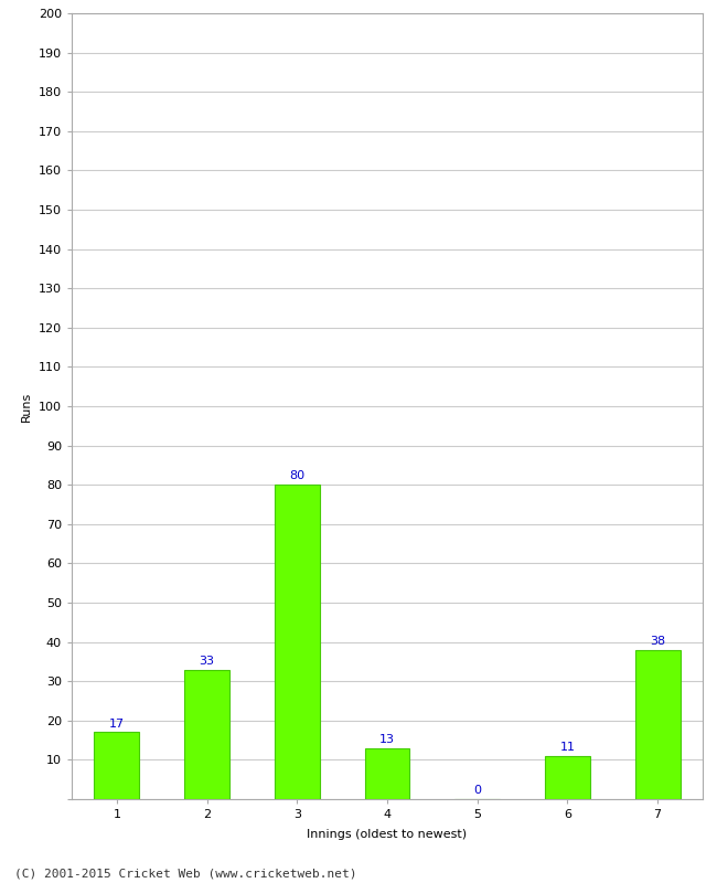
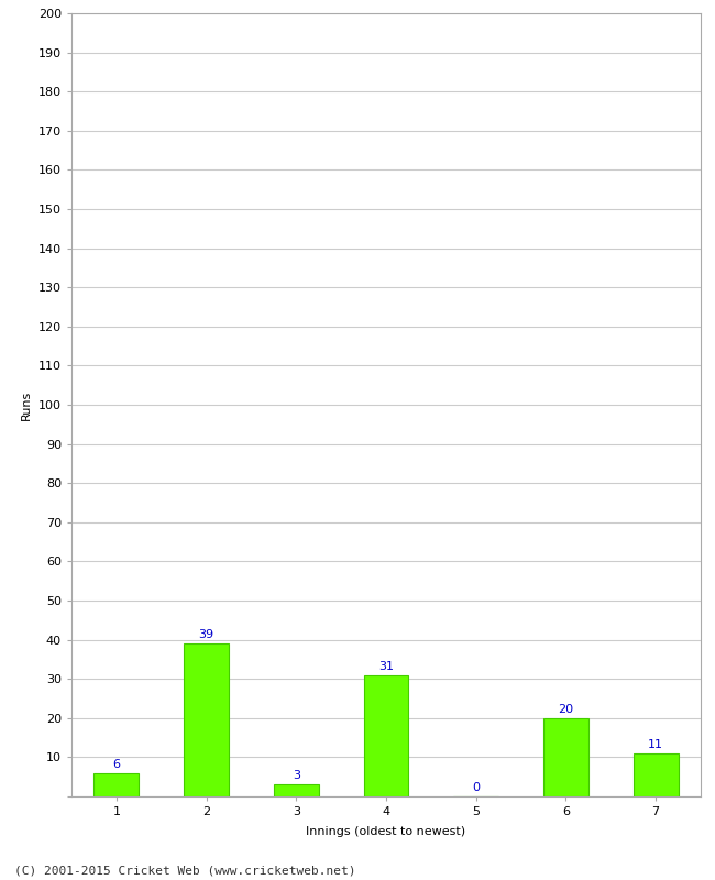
1: 17 -> 6
2: 33 -> 39
3: 80 -> 3
4: 13 -> 31
6: 11 -> 20
7: 38 -> 11
